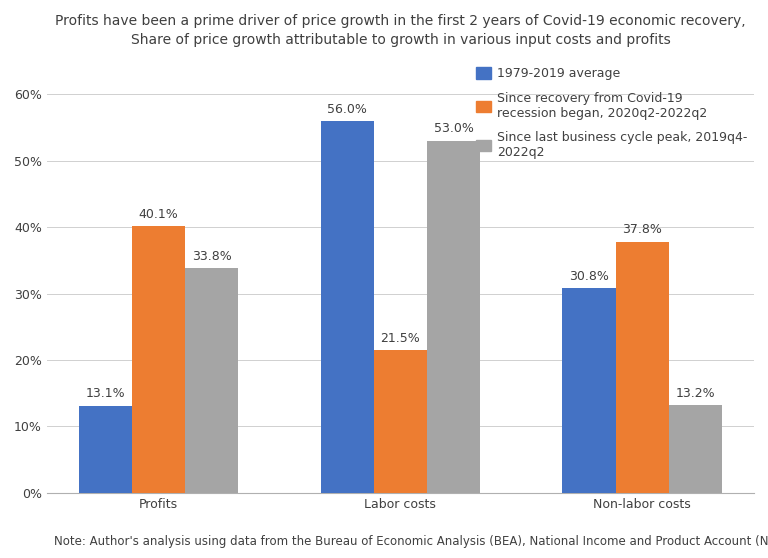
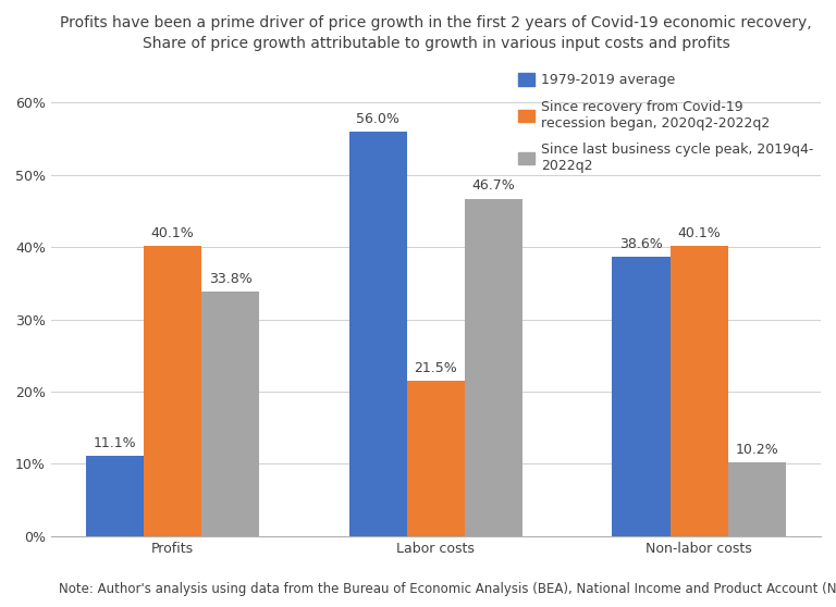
1979-2019 average/Profits: 13.1% -> 11.1%
Since last business cycle peak, 2019q4- 2022q2/Labor costs: 53.0% -> 46.7%
1979-2019 average/Non-labor costs: 30.8% -> 38.6%
Since recovery from Covid-19 recession began, 2020q2-2022q2/Non-labor costs: 37.8% -> 40.1%
Since last business cycle peak, 2019q4- 2022q2/Non-labor costs: 13.2% -> 10.2%
